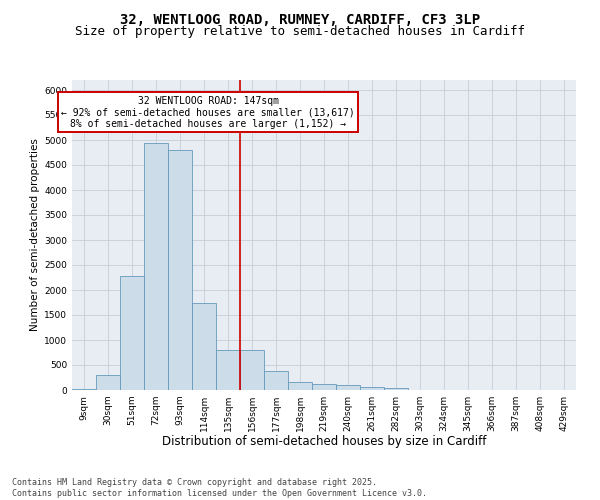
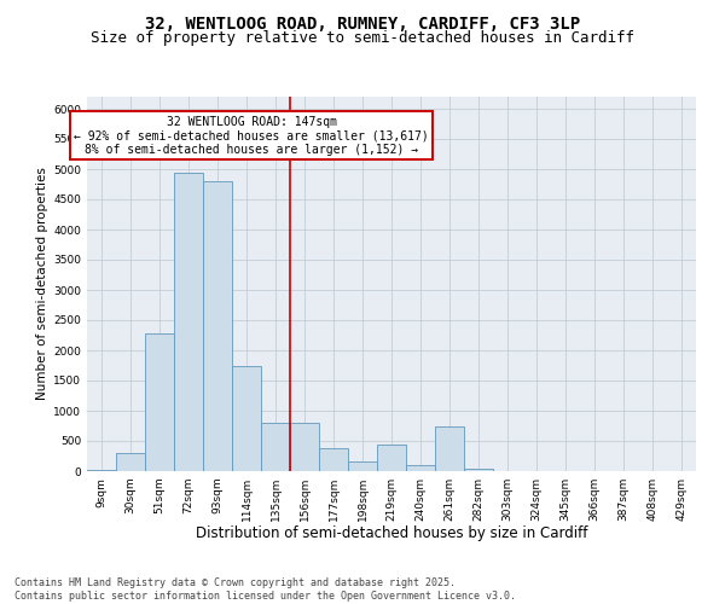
219sqm: 120 -> 440
261sqm: 60 -> 740
